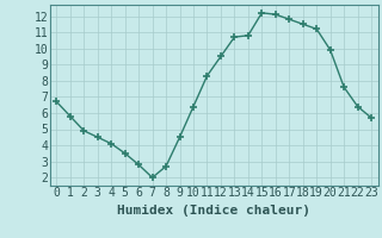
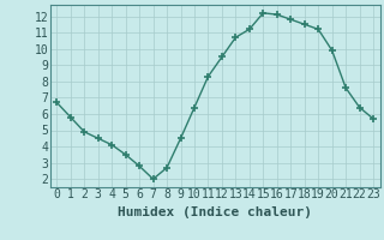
14: 10.8 -> 11.2
